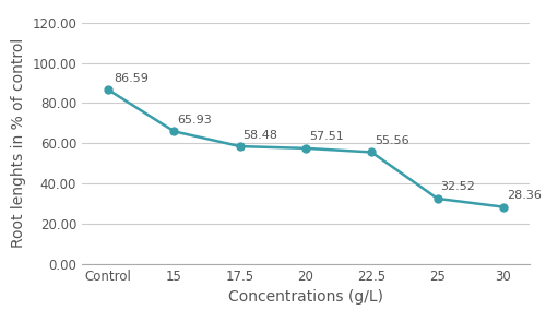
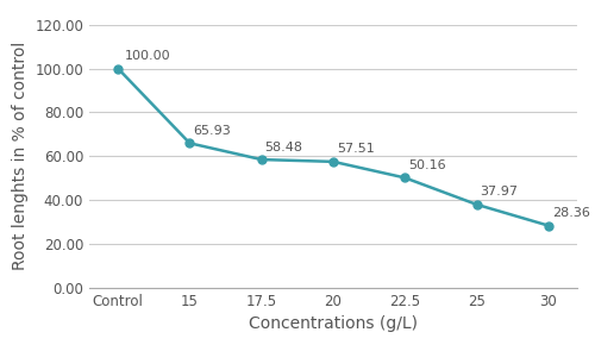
Control: 86.59 -> 100.00
22.5: 55.56 -> 50.16
25: 32.52 -> 37.97
